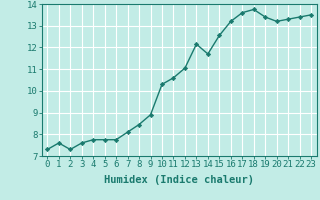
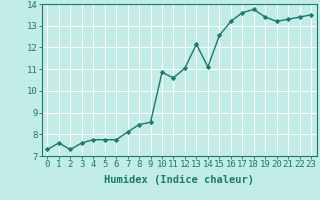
9: 8.90 -> 8.55
10: 10.30 -> 10.85
14: 11.70 -> 11.10
